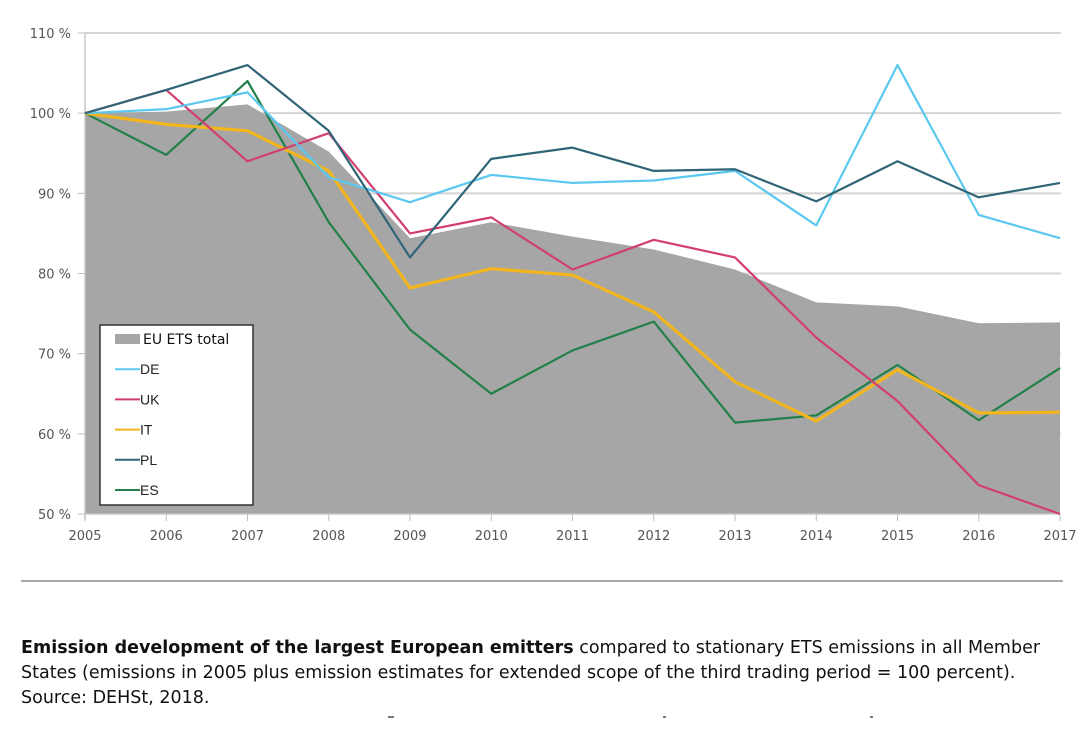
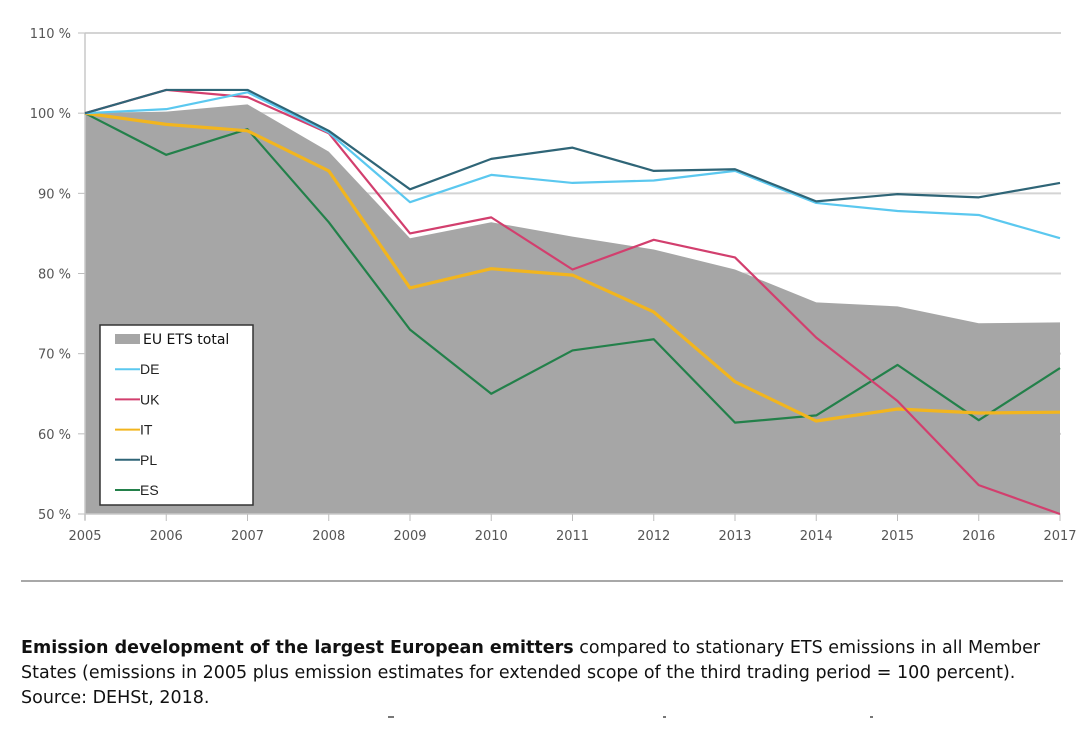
UK/2007: 94% -> 102%
PL/2007: 106% -> 103%
ES/2007: 104% -> 98%
DE/2008: 92% -> 98%
PL/2009: 82% -> 90%
ES/2012: 74% -> 72%
DE/2014: 86% -> 89%
DE/2015: 106% -> 88%
IT/2015: 68% -> 63%
PL/2015: 94% -> 90%
